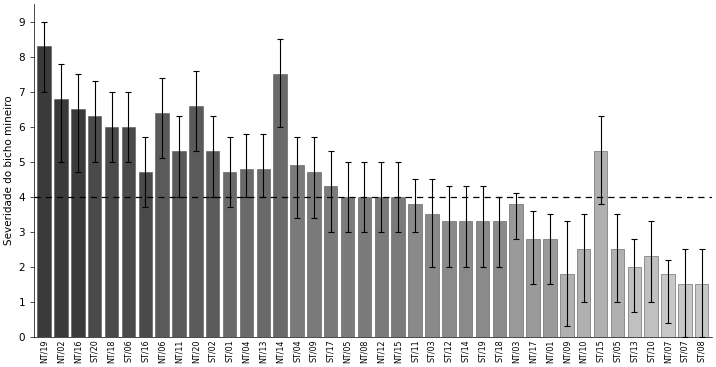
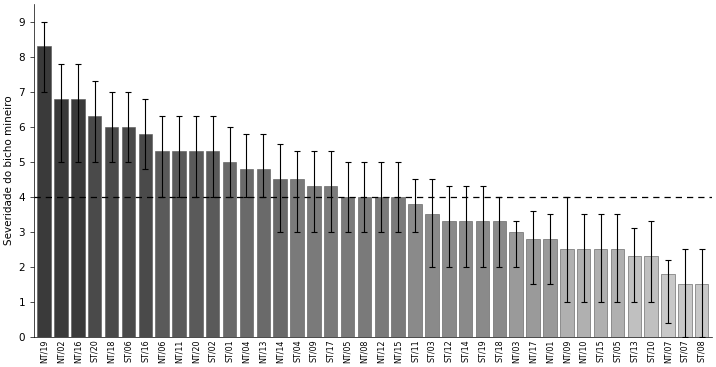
NT/16: 6.5 -> 6.8
ST/16: 4.7 -> 5.8
NT/06: 6.4 -> 5.3
NT/20: 6.6 -> 5.3
ST/01: 4.7 -> 5.0
NT/14: 7.5 -> 4.5
ST/04: 4.9 -> 4.5
ST/09: 4.7 -> 4.3
NT/03: 3.8 -> 3.0
NT/09: 1.8 -> 2.5
ST/15: 5.3 -> 2.5
ST/13: 2.0 -> 2.3
